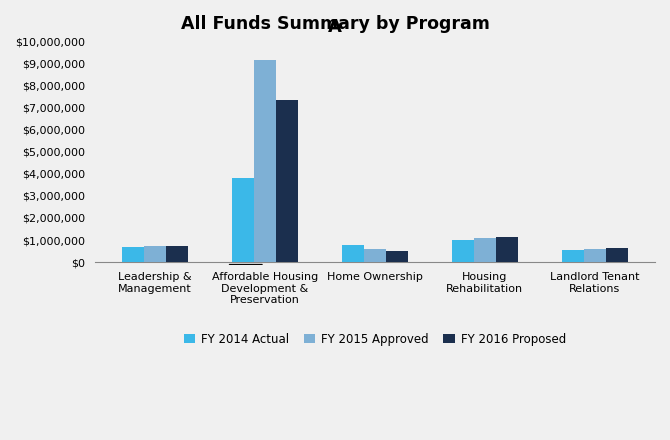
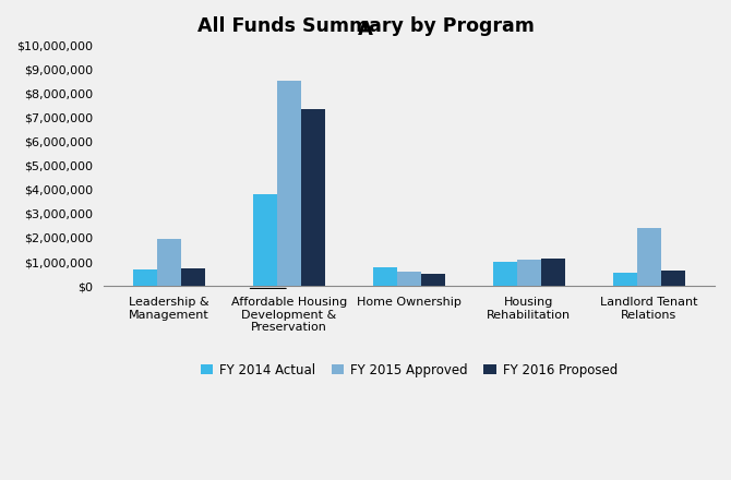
FY 2015 Approved/Leadership & Management: $730,000 -> $1,950,000
FY 2015 Approved/Affordable Housing Development & Preservation: $9,150,000 -> $8,500,000
FY 2015 Approved/Landlord Tenant Relations: $580,000 -> $2,400,000
